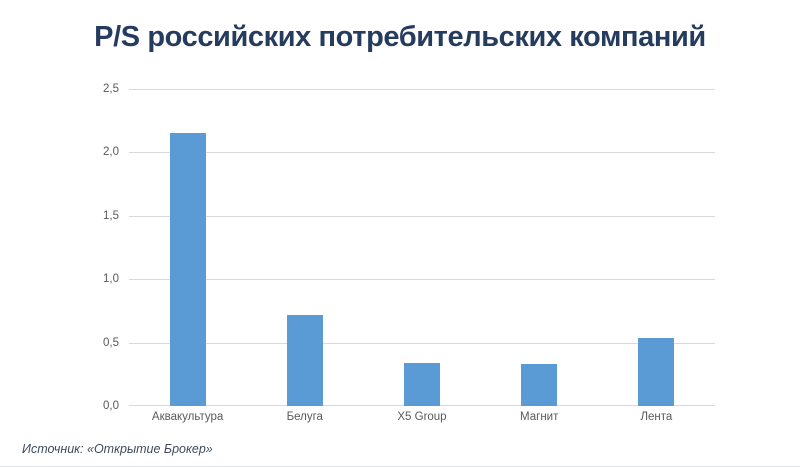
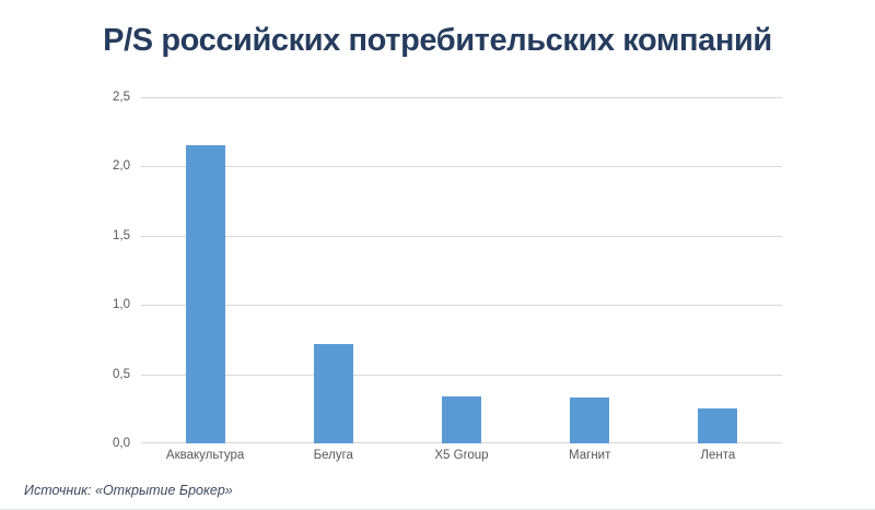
Лента: 0,54 -> 0,25
